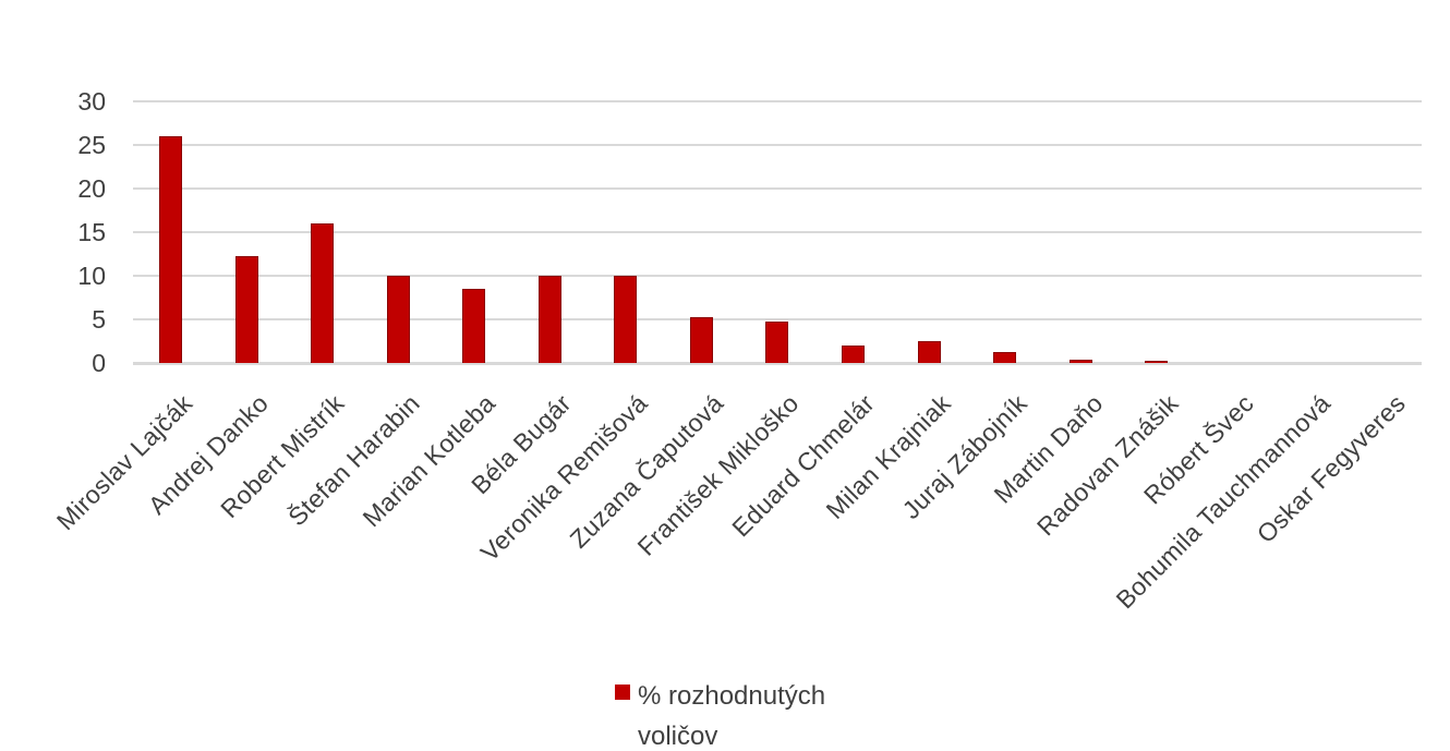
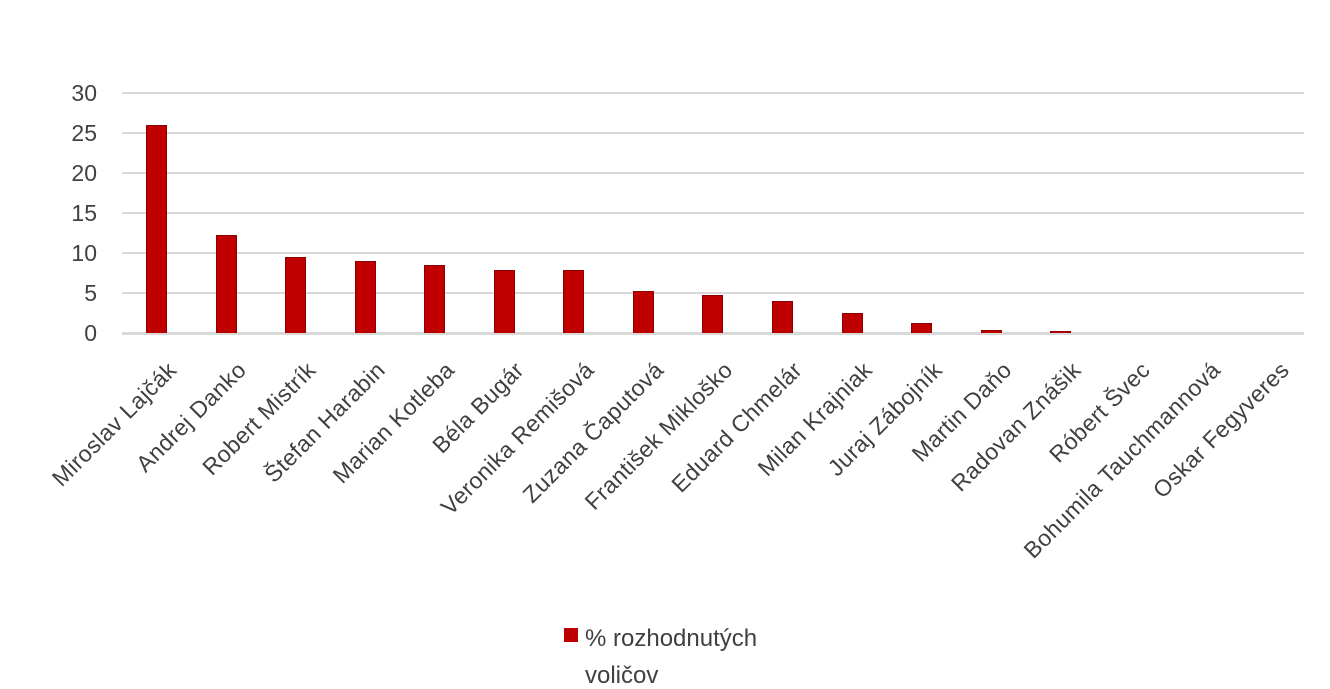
Robert Mistrík: 16 -> 10
Štefan Harabin: 10 -> 9
Béla Bugár: 10 -> 8
Veronika Remišová: 10 -> 8
Eduard Chmelár: 2 -> 4
